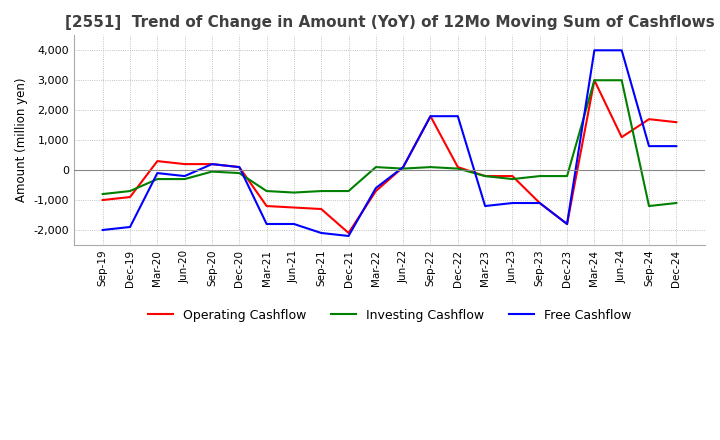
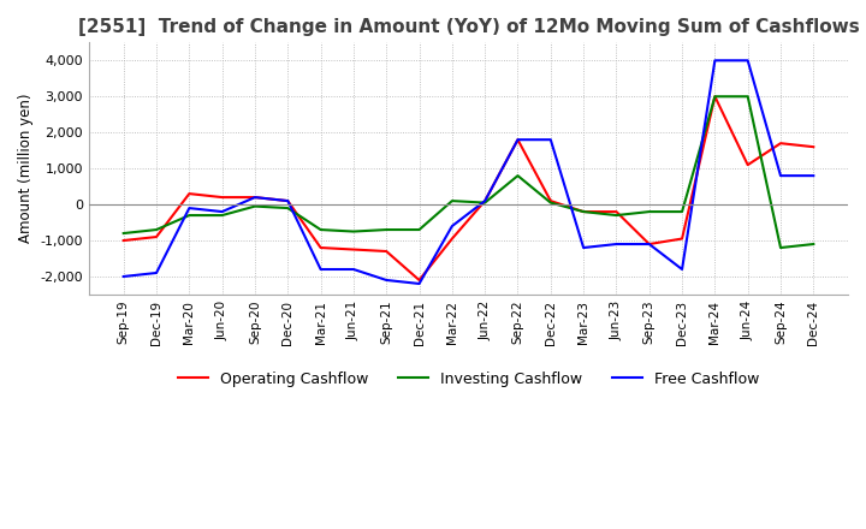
Operating Cashflow/Mar-22: -700 -> -950
Investing Cashflow/Sep-22: 100 -> 800
Operating Cashflow/Dec-23: -1,800 -> -950
